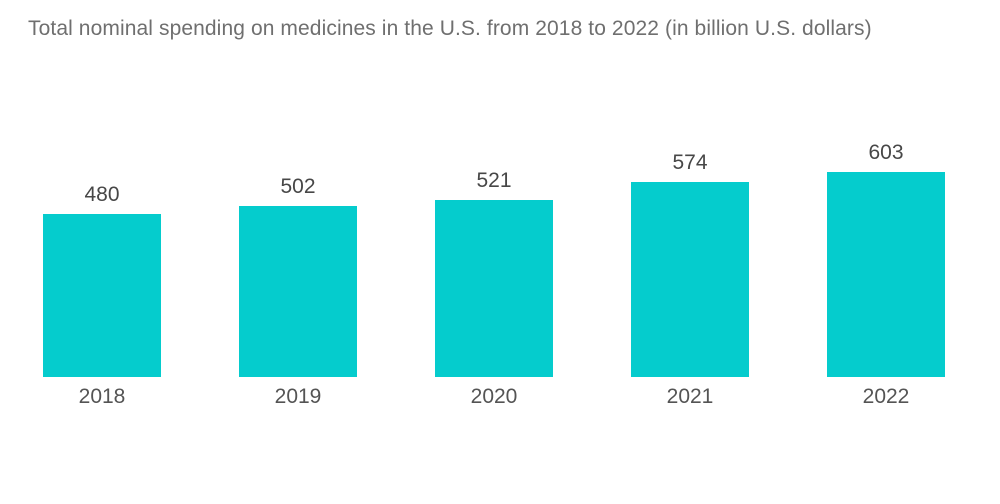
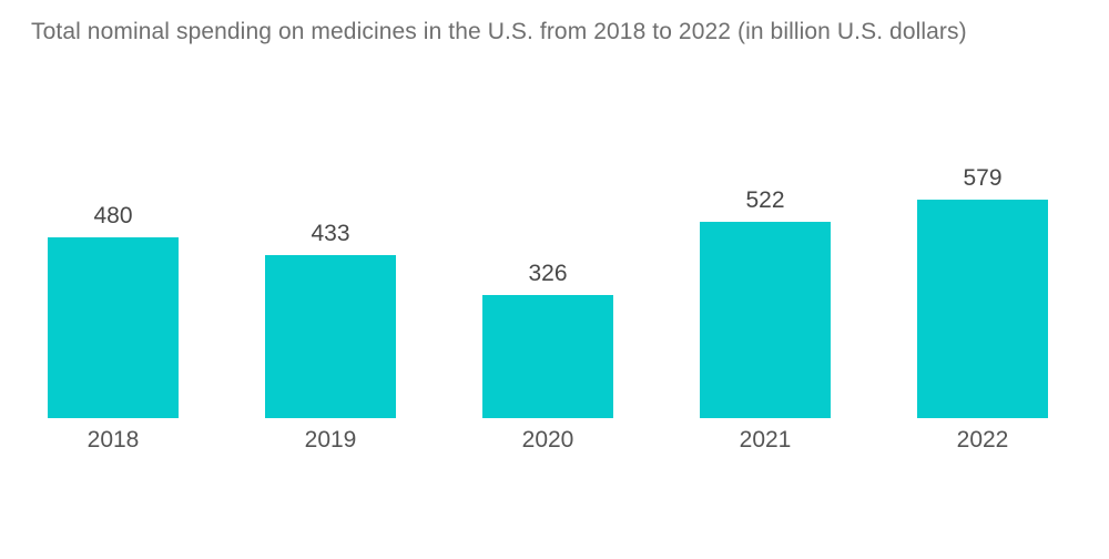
2019: 502 -> 433
2020: 521 -> 326
2021: 574 -> 522
2022: 603 -> 579
